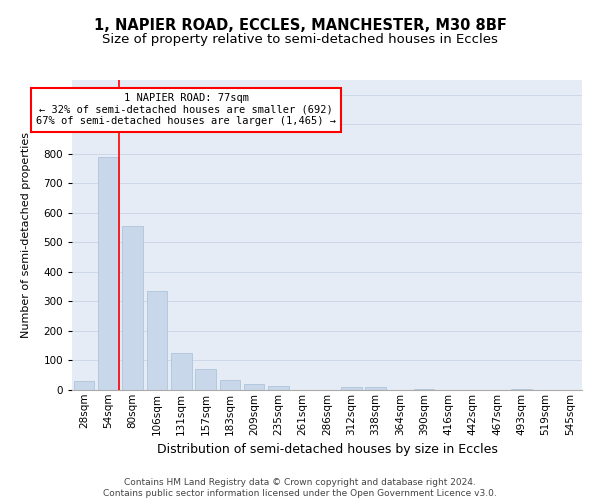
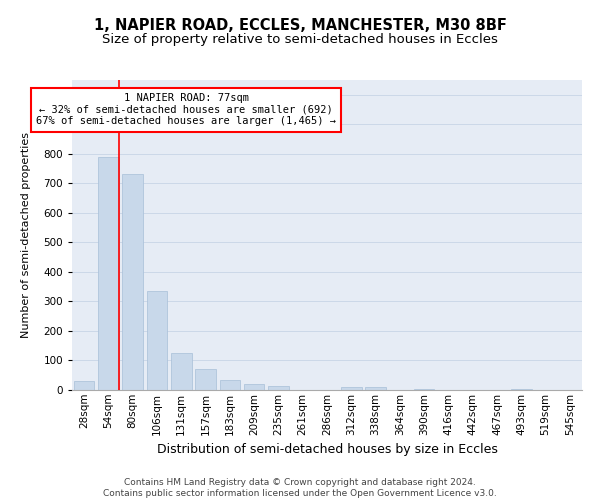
80sqm: 555 -> 730
